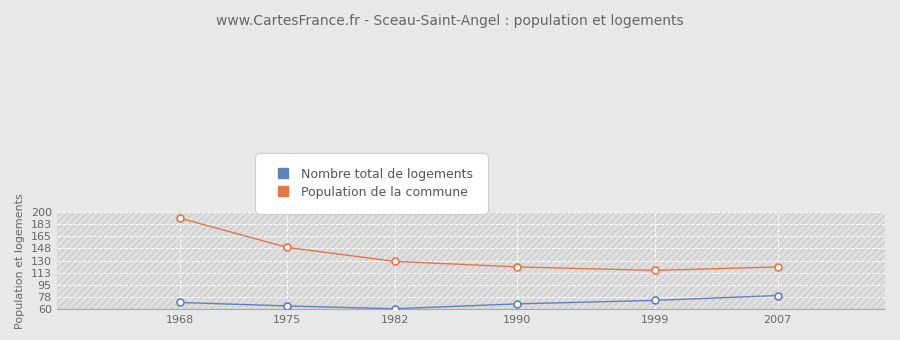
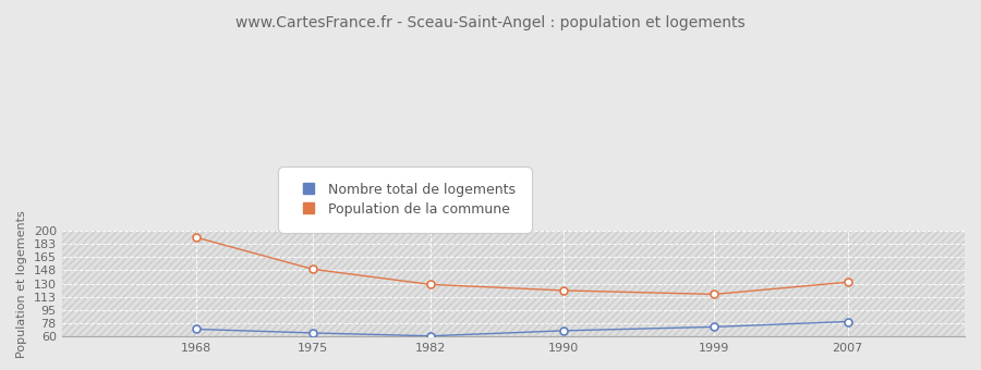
Population de la commune/2007: 121 -> 132
